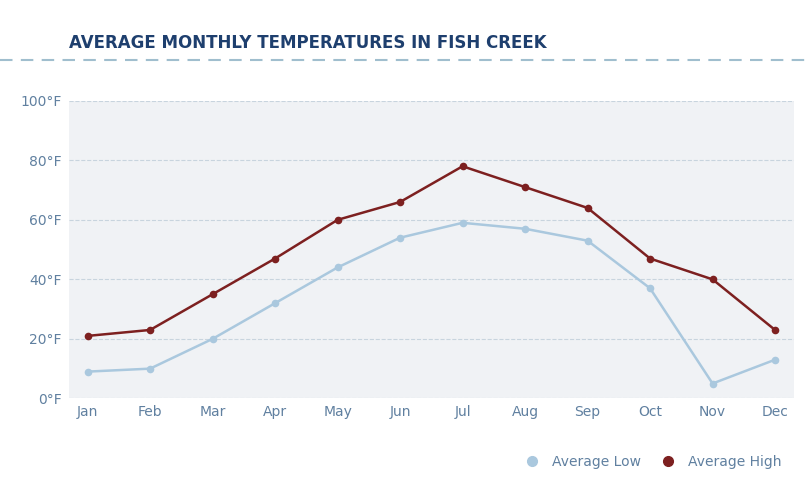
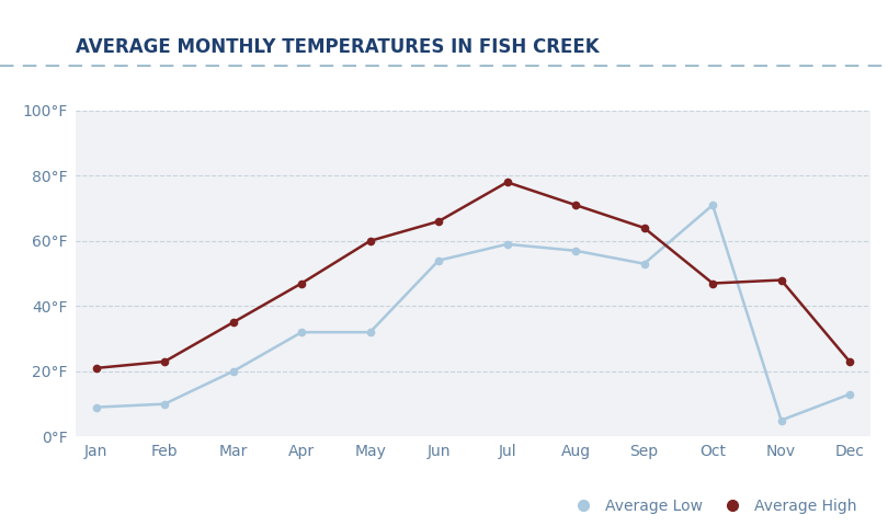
Average Low/May: 44°F -> 32°F
Average Low/Oct: 37°F -> 71°F
Average High/Nov: 40°F -> 48°F
